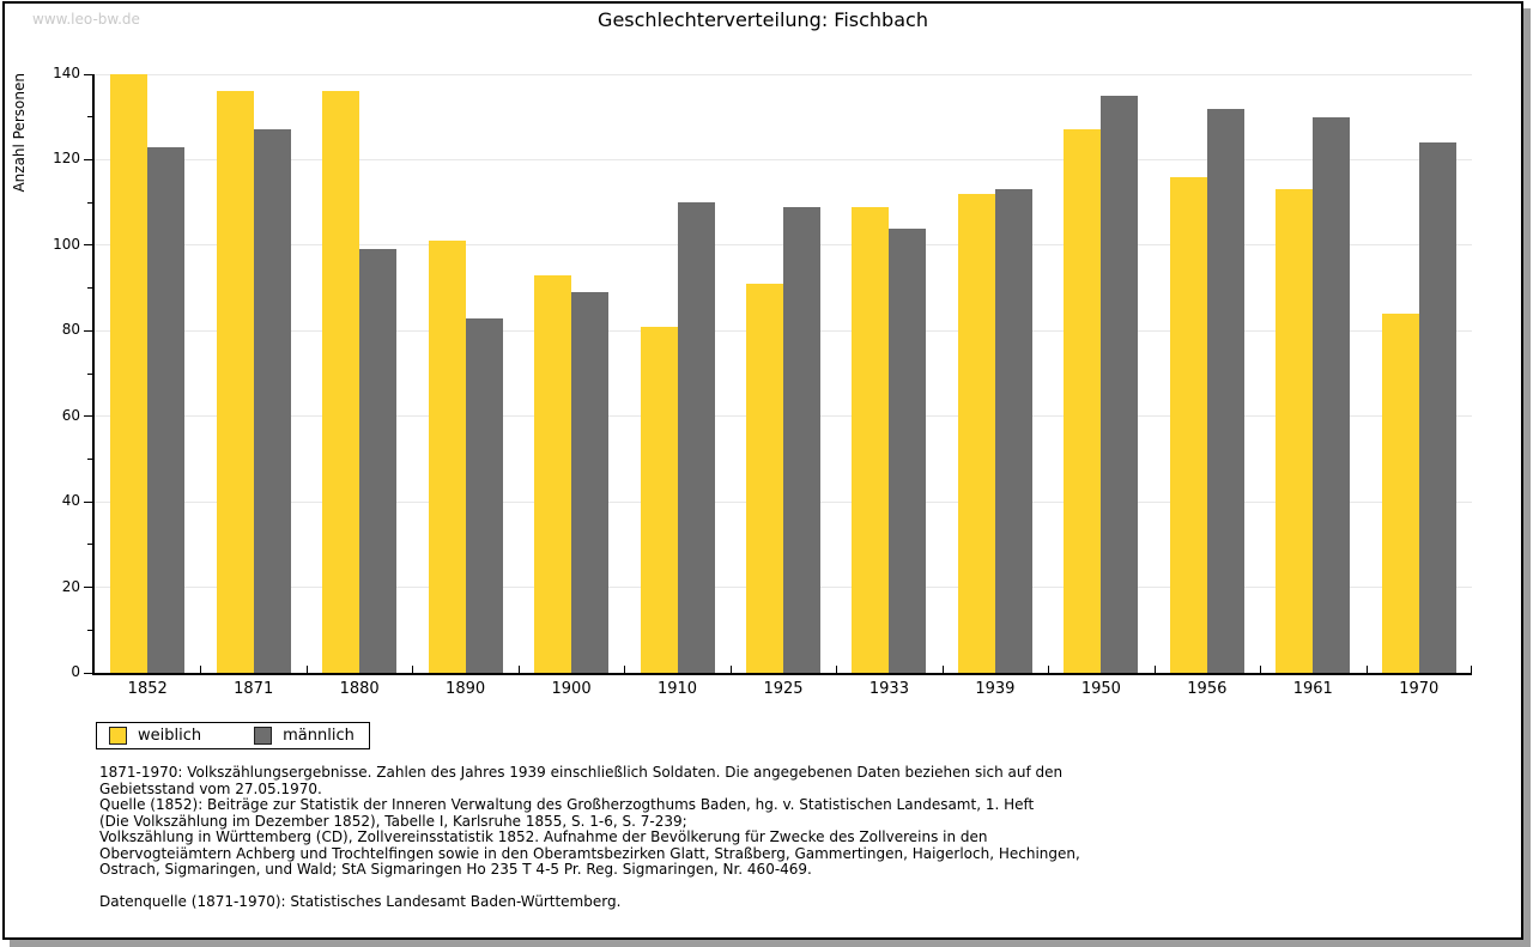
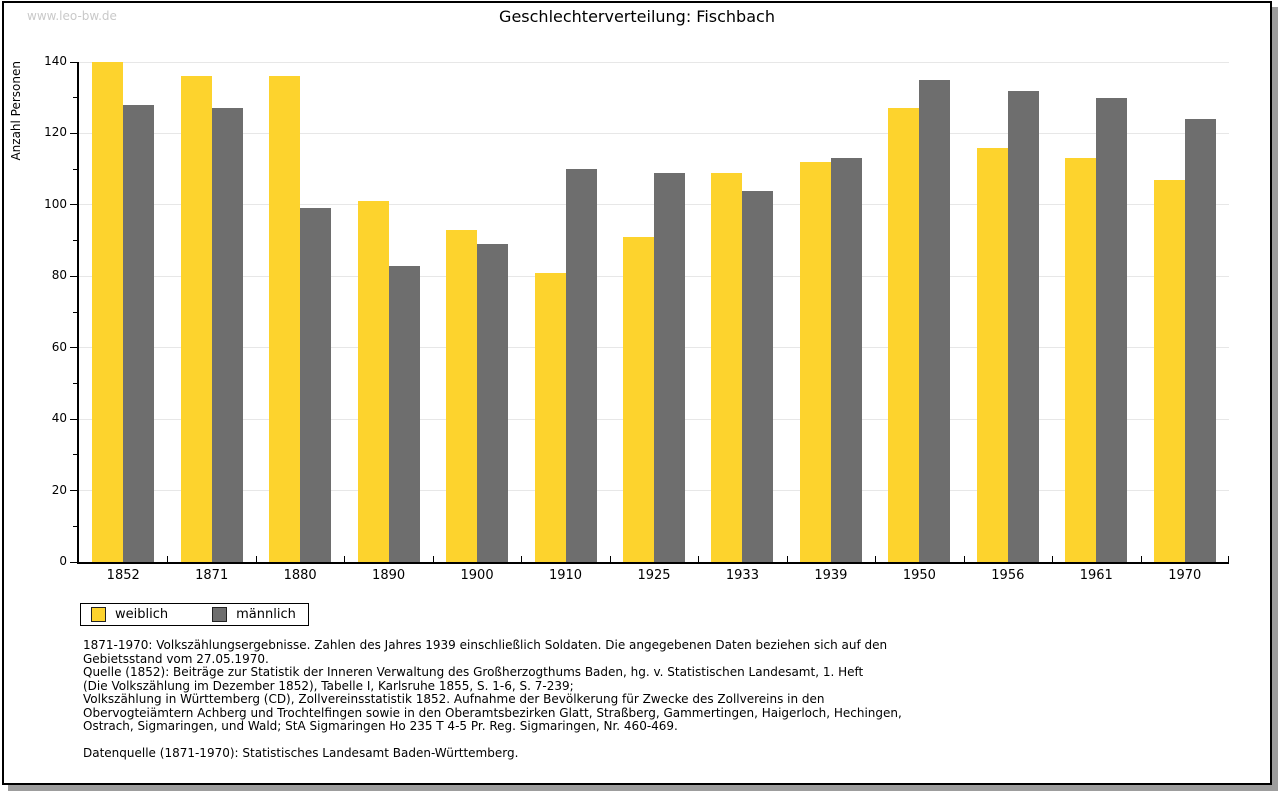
männlich/1852: 123 -> 128
weiblich/1970: 84 -> 107
